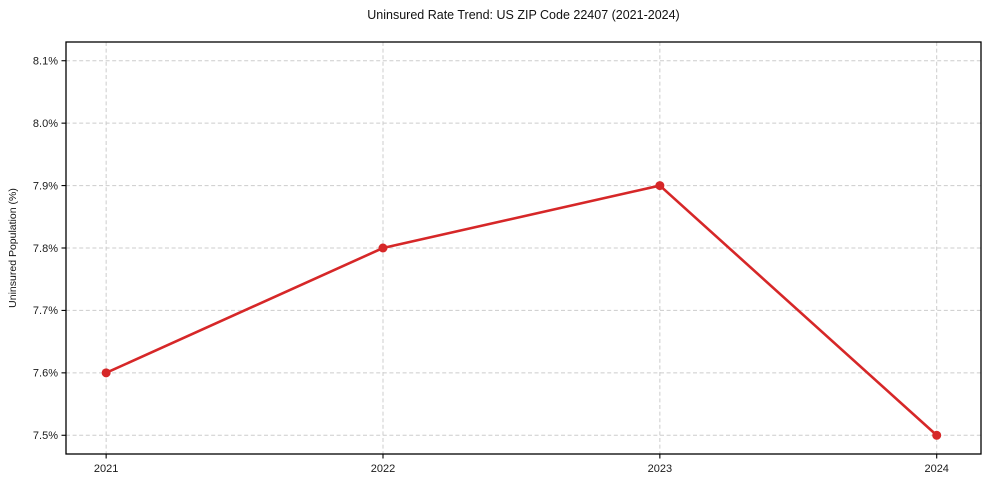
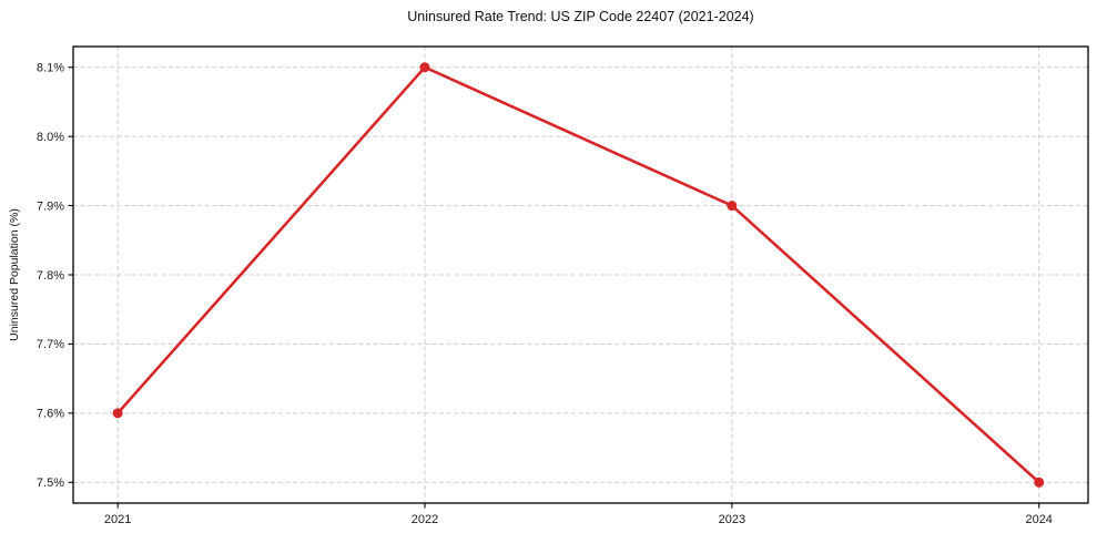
2022: 7.8% -> 8.1%
